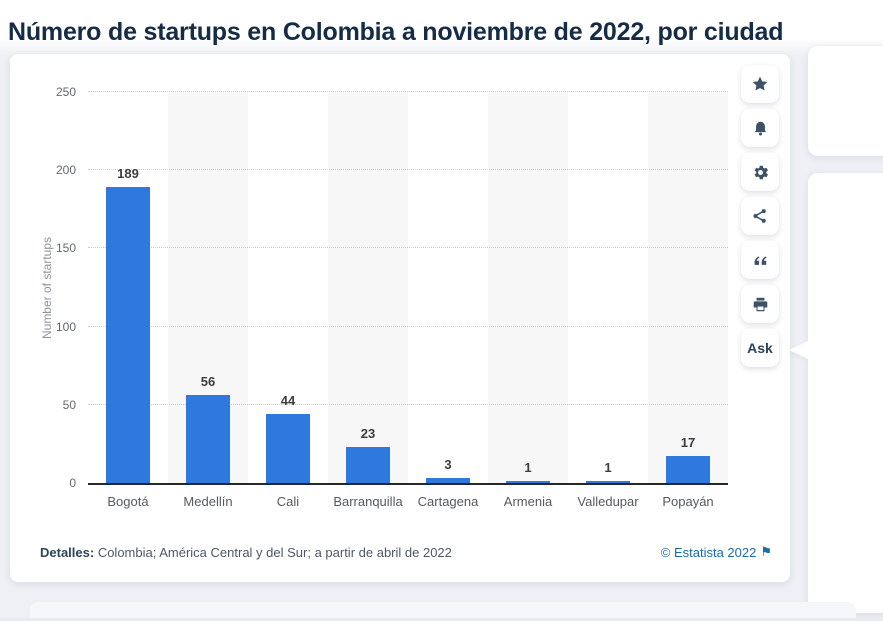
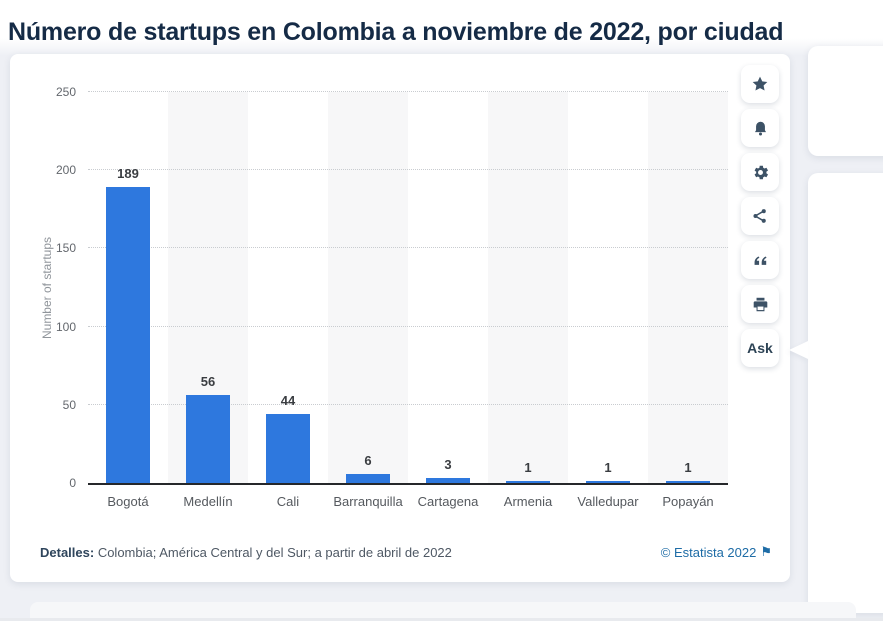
Barranquilla: 23 -> 6
Popayán: 17 -> 1
